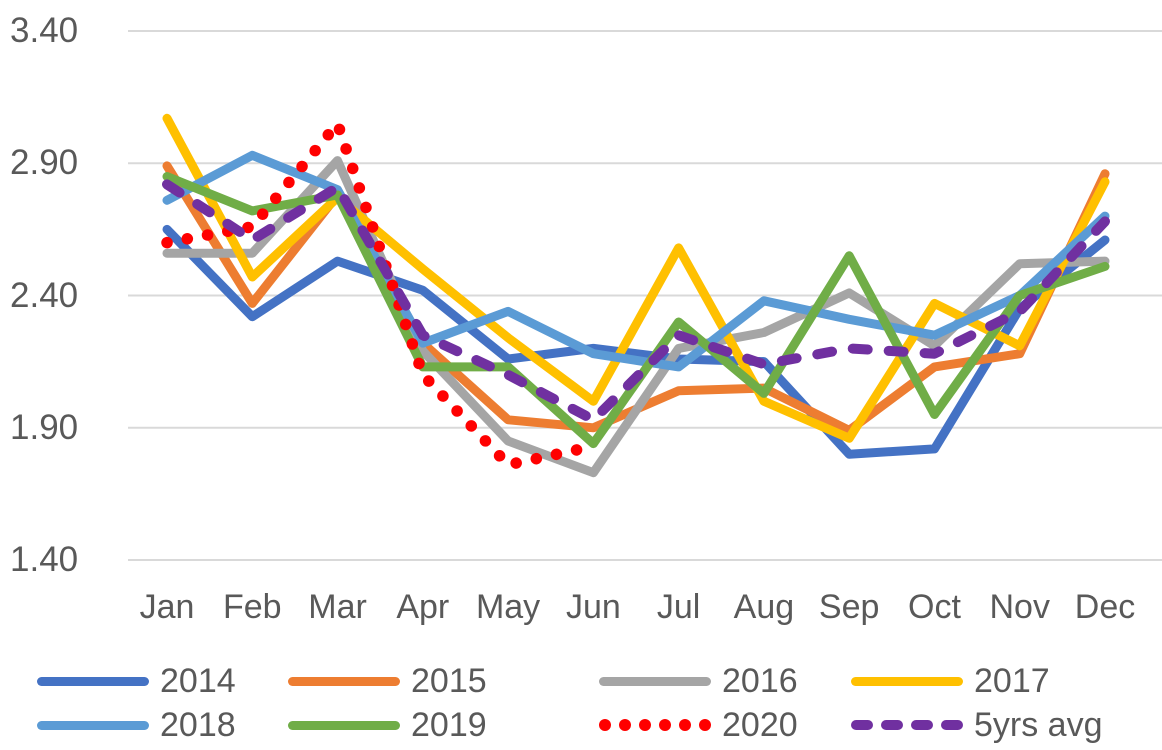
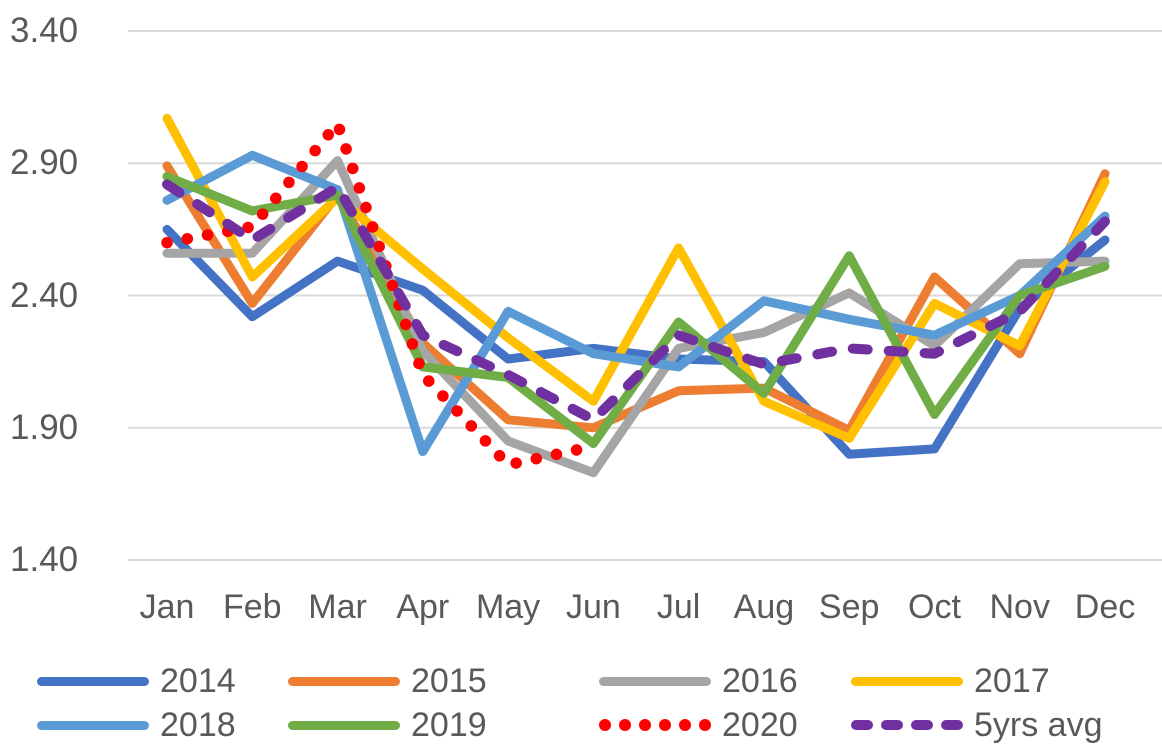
2018/Apr: 2.22 -> 1.81
2019/May: 2.13 -> 2.09
2015/Oct: 2.13 -> 2.47
